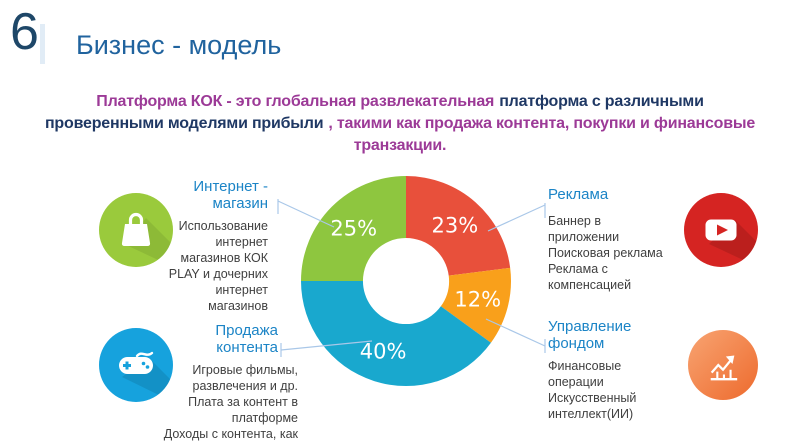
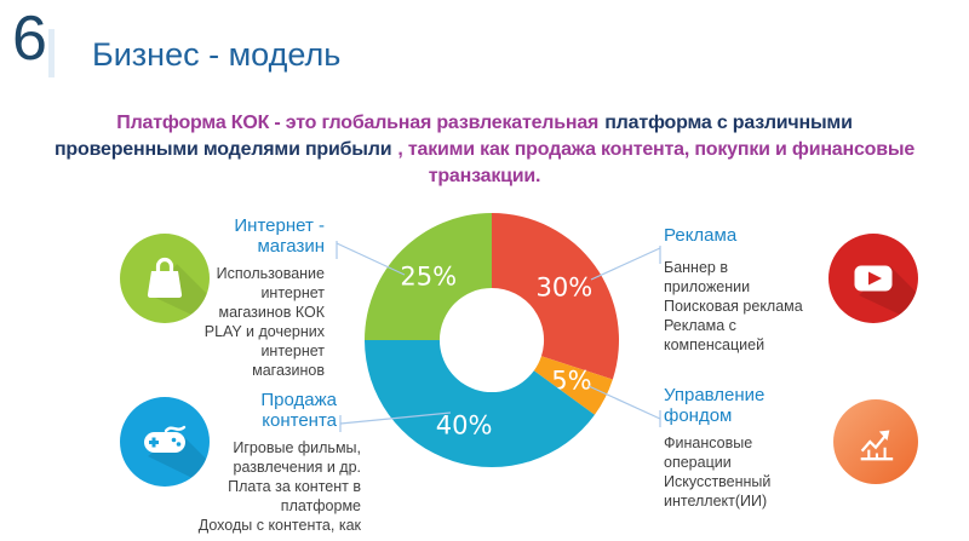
Реклама: 23% -> 30%
Управление фондом: 12% -> 5%
